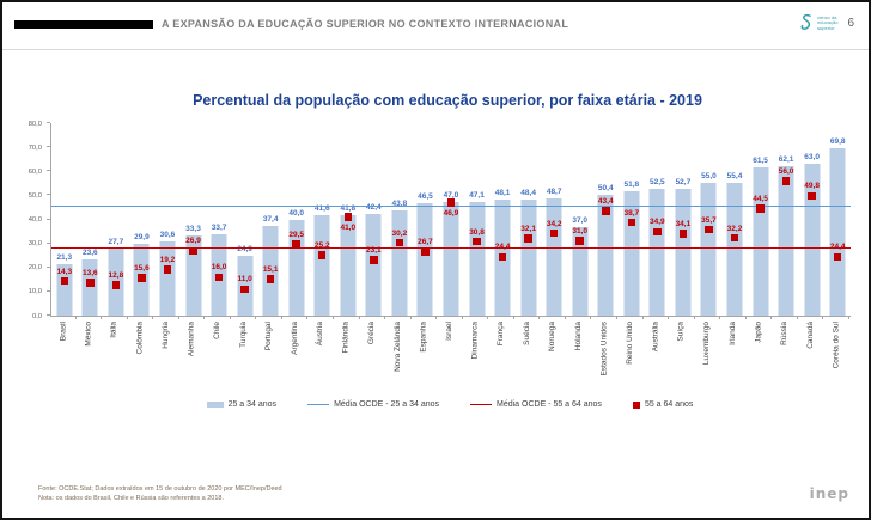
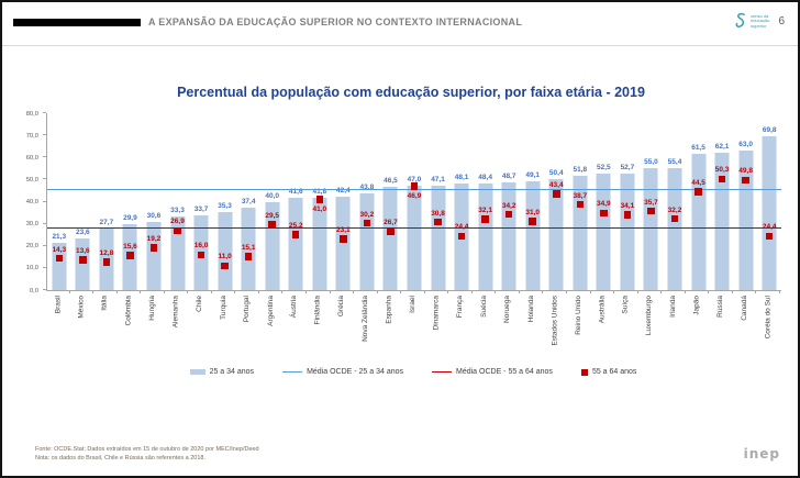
25 a 34 anos/Turquia: 24,9 -> 35,3
25 a 34 anos/Holanda: 37,0 -> 49,1
55 a 64 anos/Rússia: 56,0 -> 50,3
